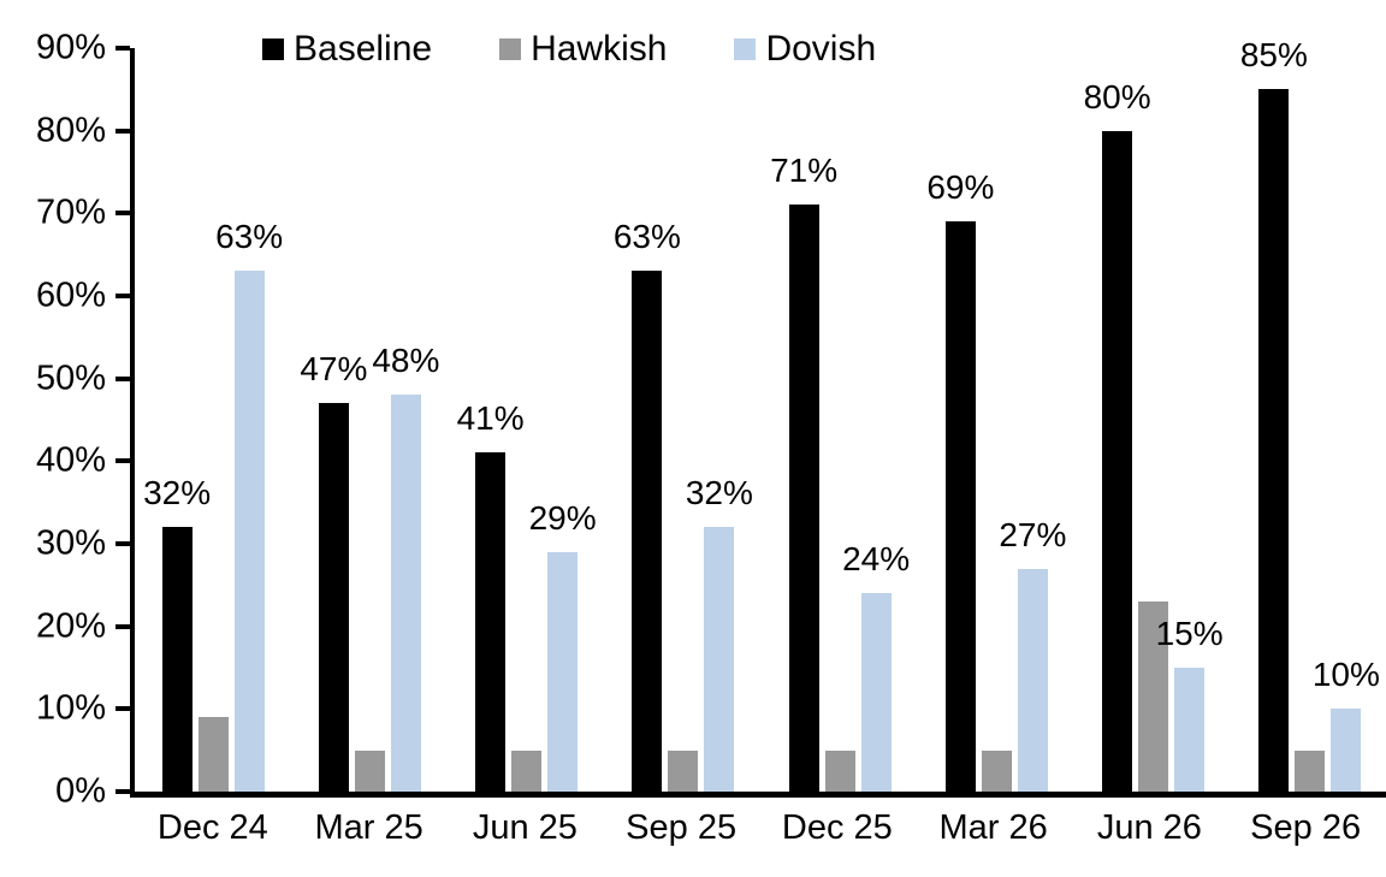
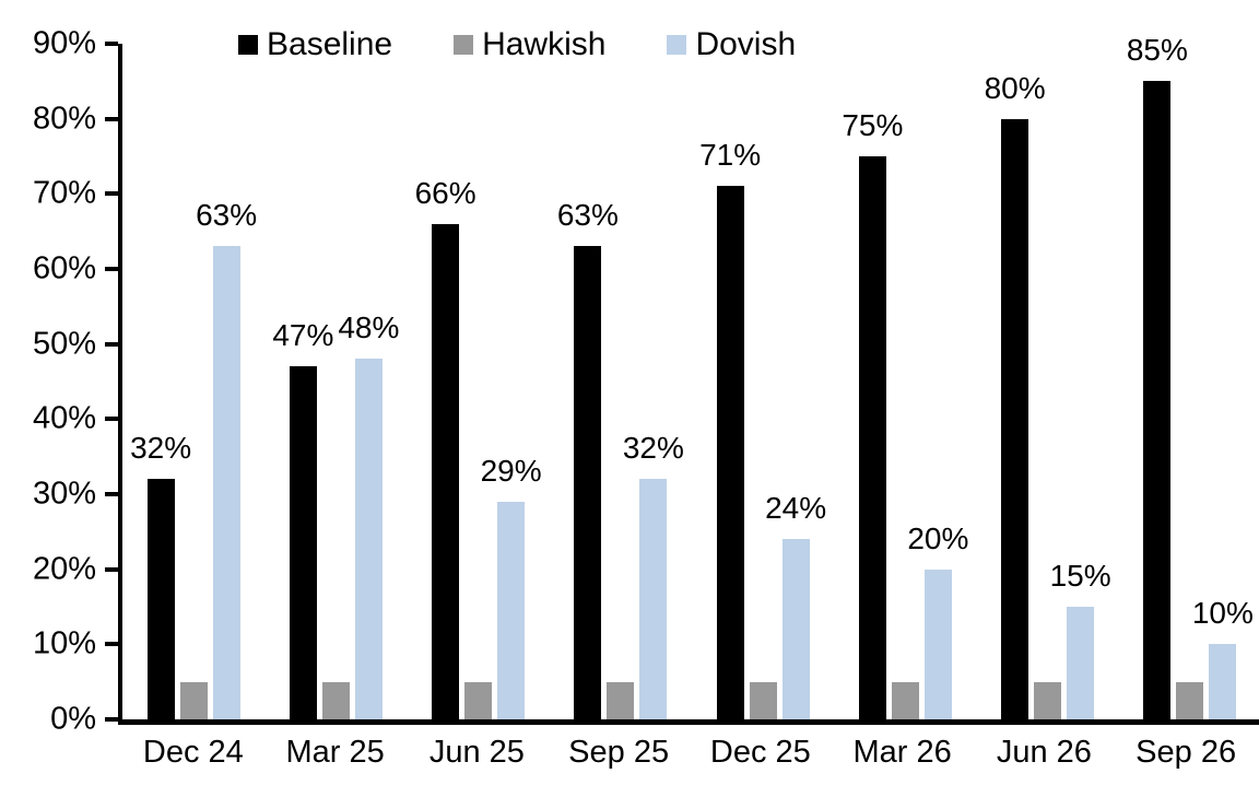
Hawkish/Dec 24: 9% -> 5%
Baseline/Jun 25: 41% -> 66%
Baseline/Mar 26: 69% -> 75%
Dovish/Mar 26: 27% -> 20%
Hawkish/Jun 26: 23% -> 5%
